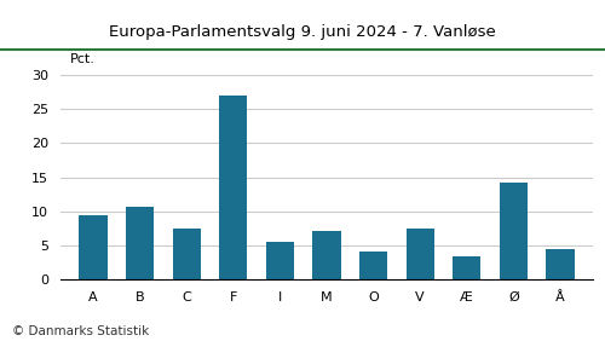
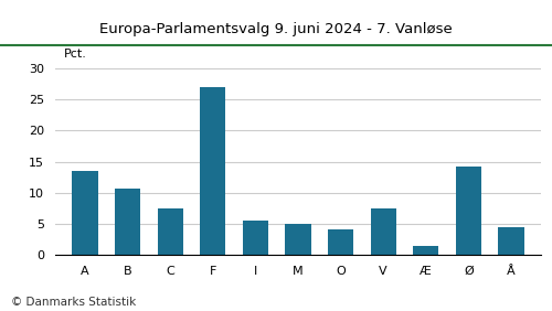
A: 9.4 -> 13.5
M: 7.2 -> 5.0
Æ: 3.4 -> 1.4
